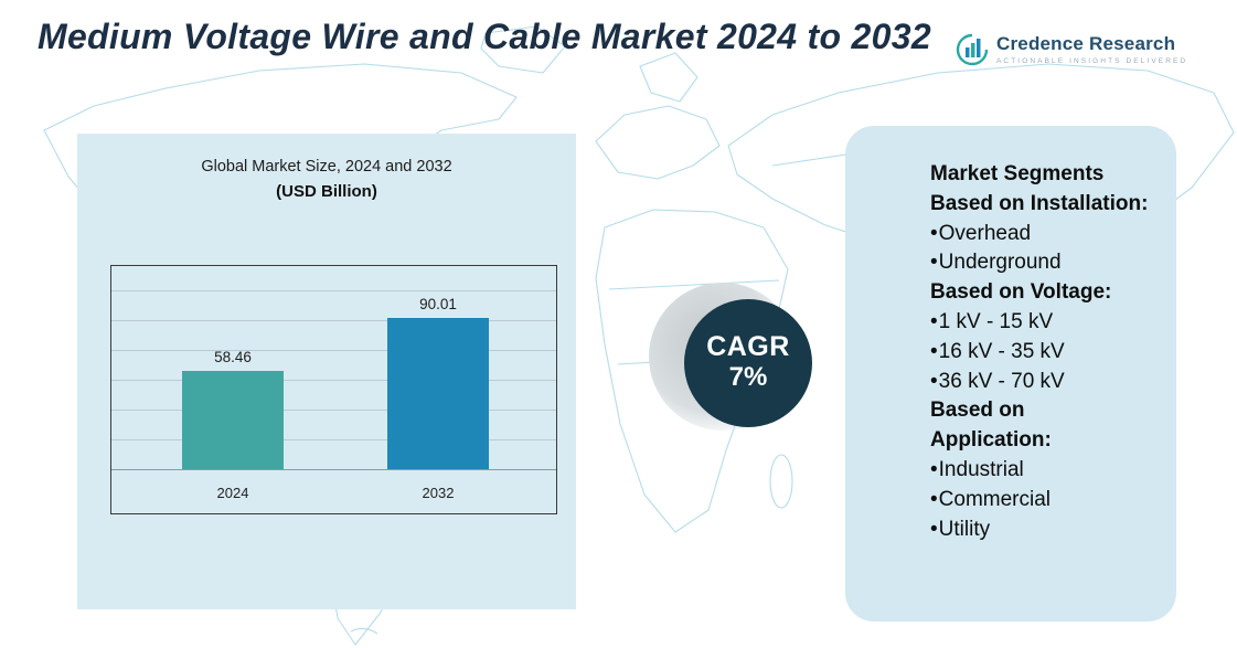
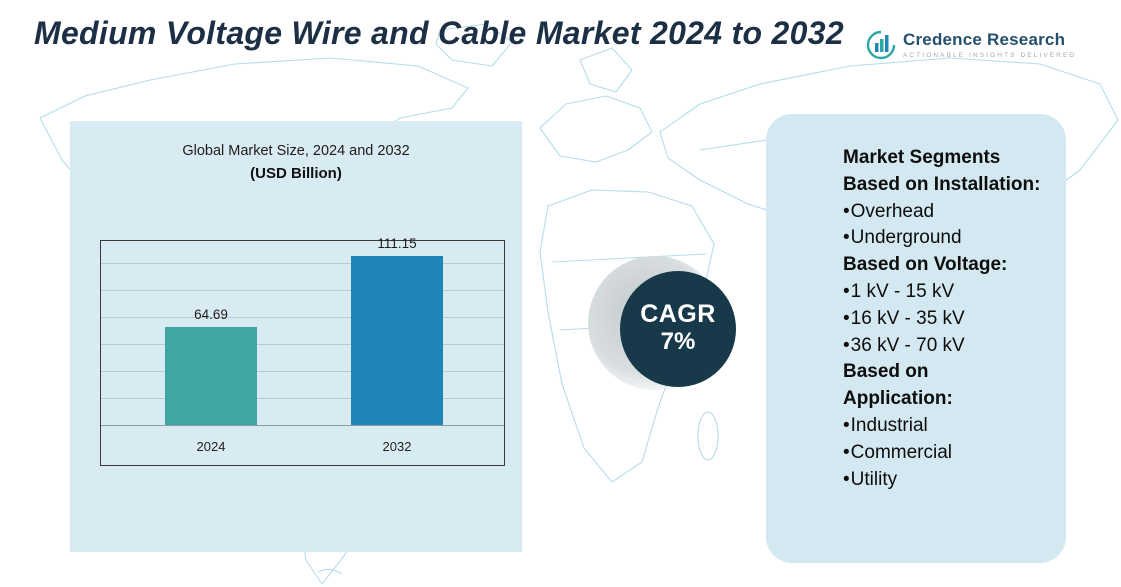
2024: 58.46 -> 64.69
2032: 90.01 -> 111.15
